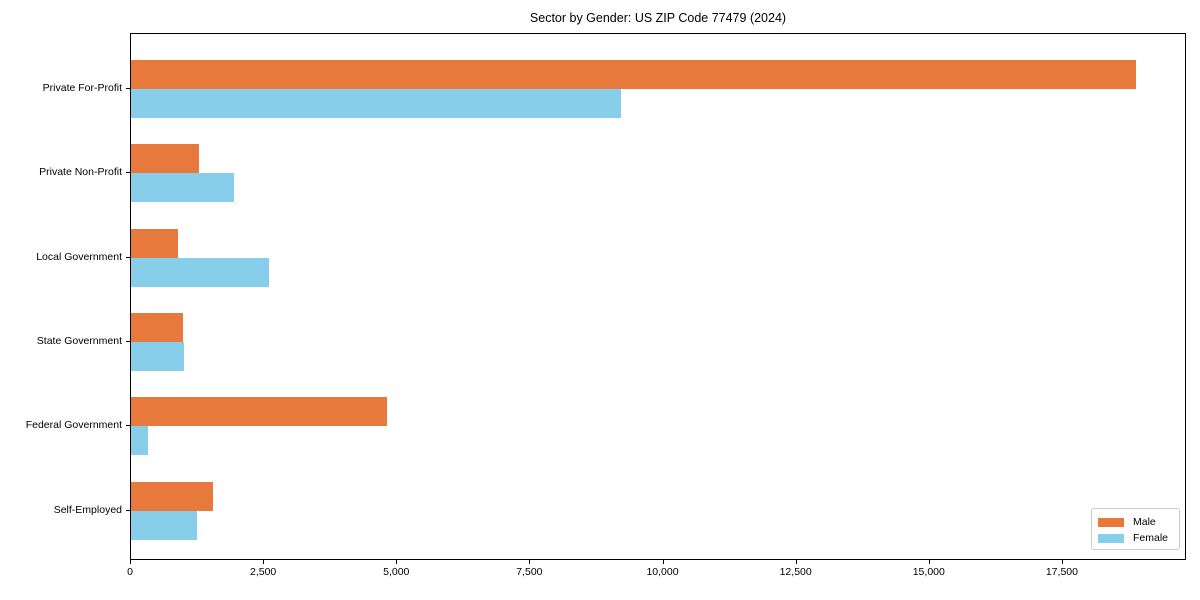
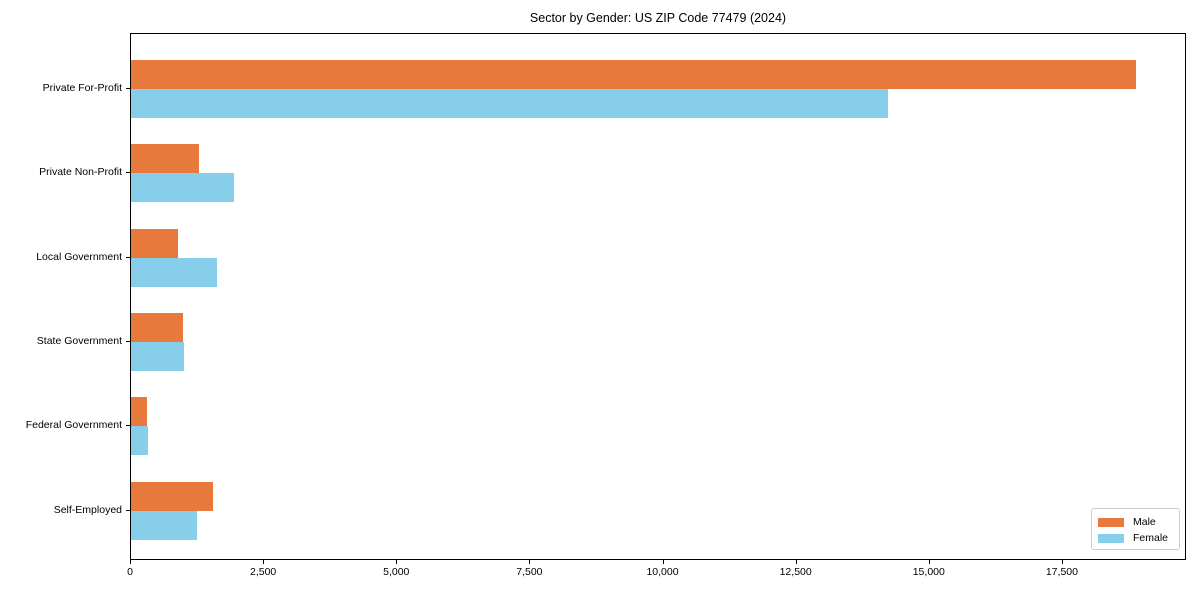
Female/Private For-Profit: 9200 -> 14200
Female/Local Government: 2600 -> 1600
Male/Federal Government: 4800 -> 300
